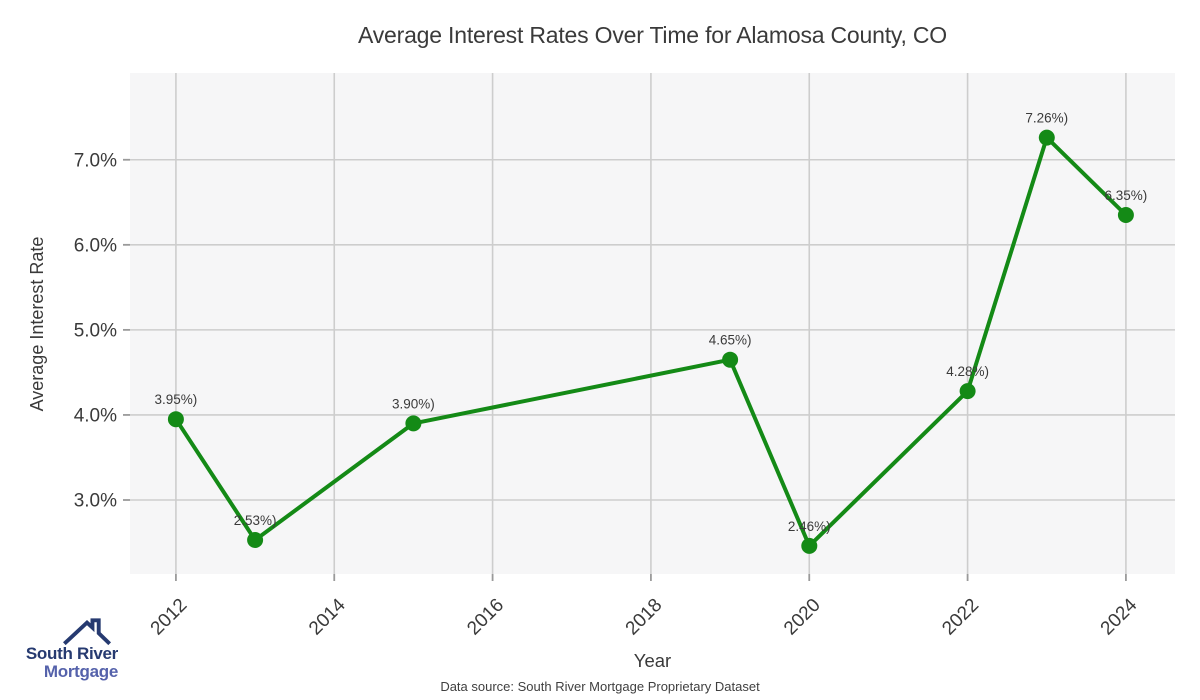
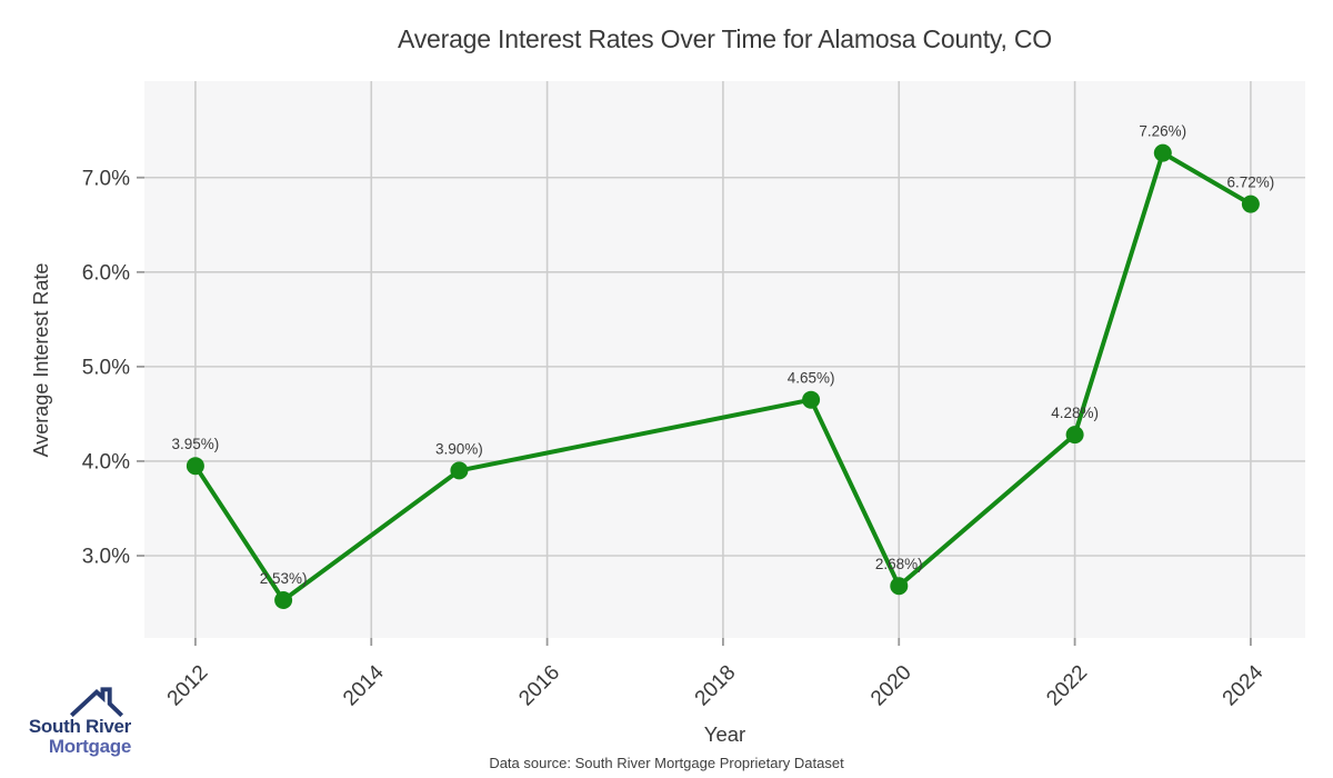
2020: 2.46% -> 2.68%
2024: 6.35% -> 6.72%
